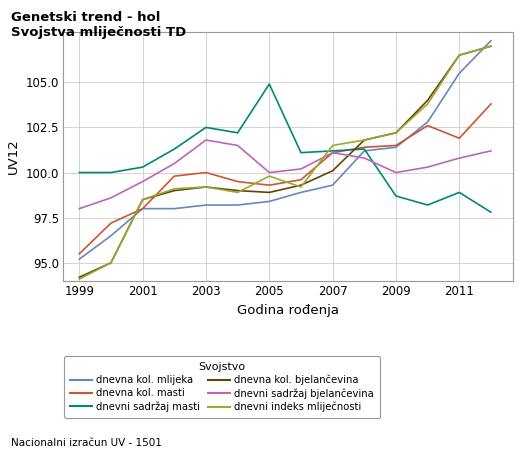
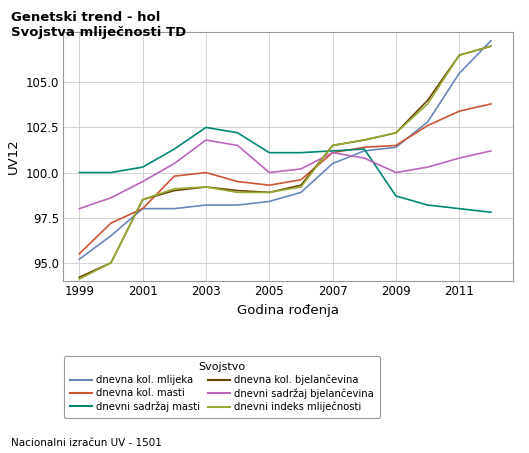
dnevni sadržaj masti/2005: 104.9 -> 101.1
dnevni indeks mliječnosti/2005: 99.8 -> 98.9
dnevna kol. mlijeka/2007: 99.3 -> 100.5
dnevna kol. bjelančevina/2007: 100.1 -> 101.5
dnevna kol. masti/2011: 101.9 -> 103.4
dnevni sadržaj masti/2011: 98.9 -> 98.0
